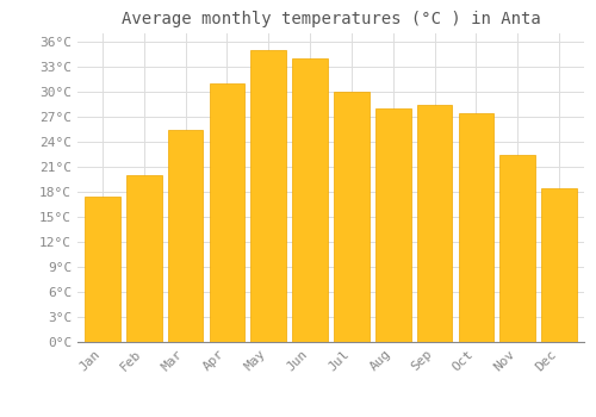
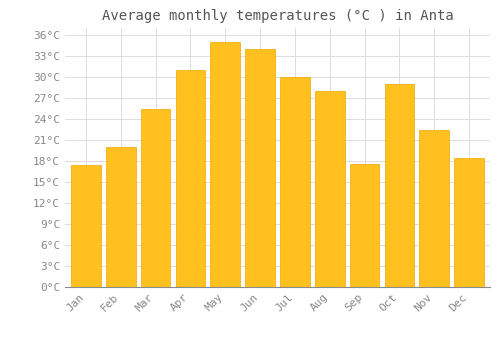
Sep: 28.5°C -> 17.6°C
Oct: 27.5°C -> 29.0°C
